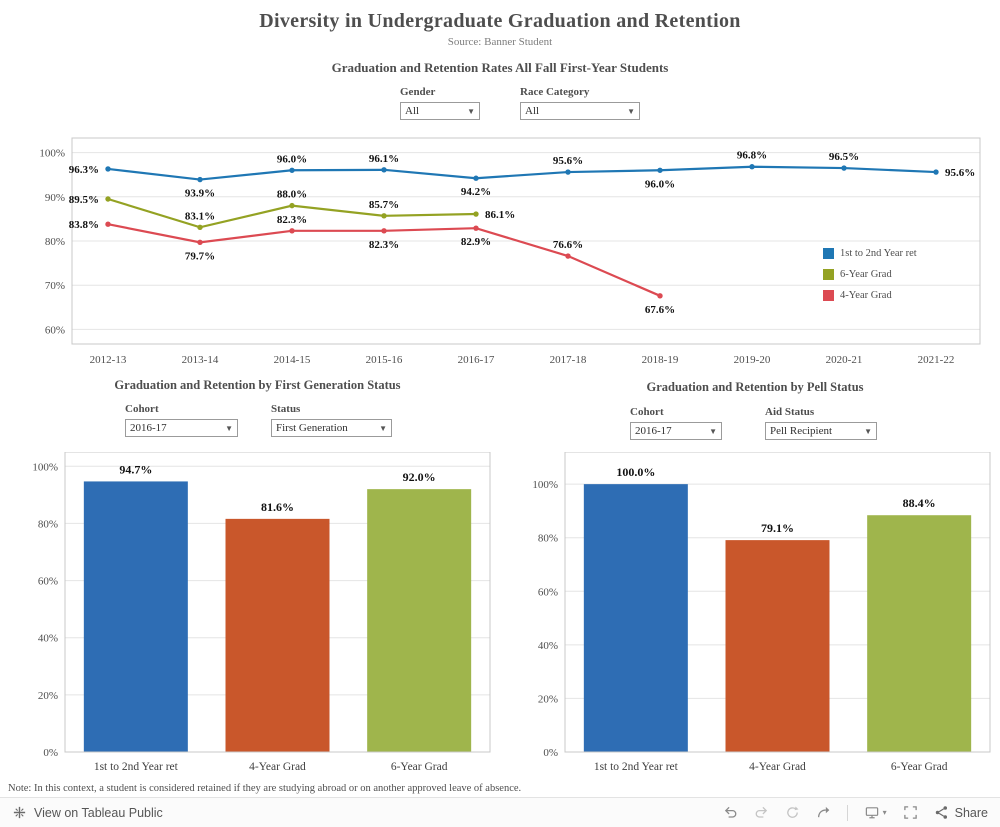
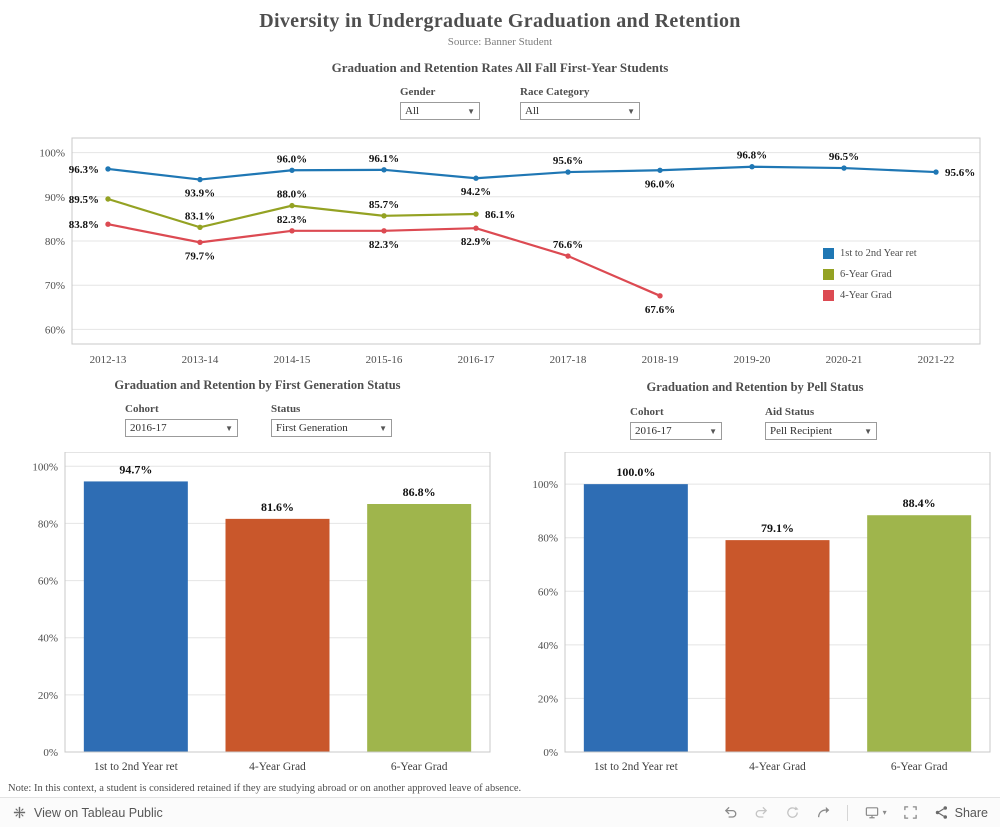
Graduation and Retention by First Generation Status/6-Year Grad: 92.0% -> 86.8%
